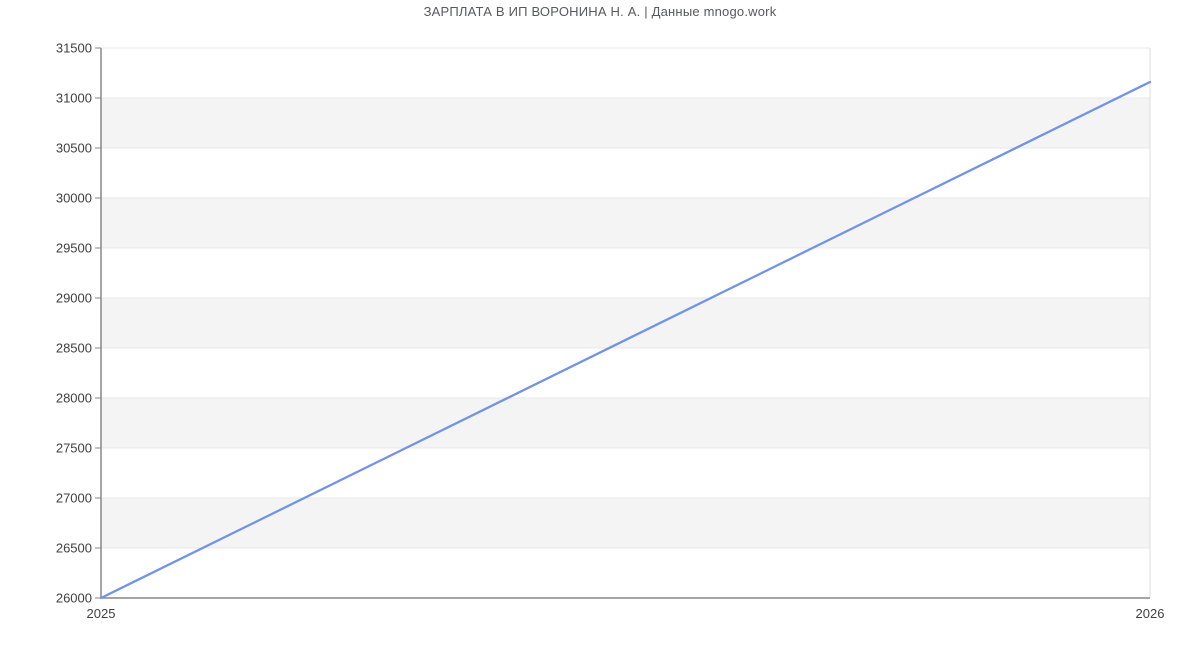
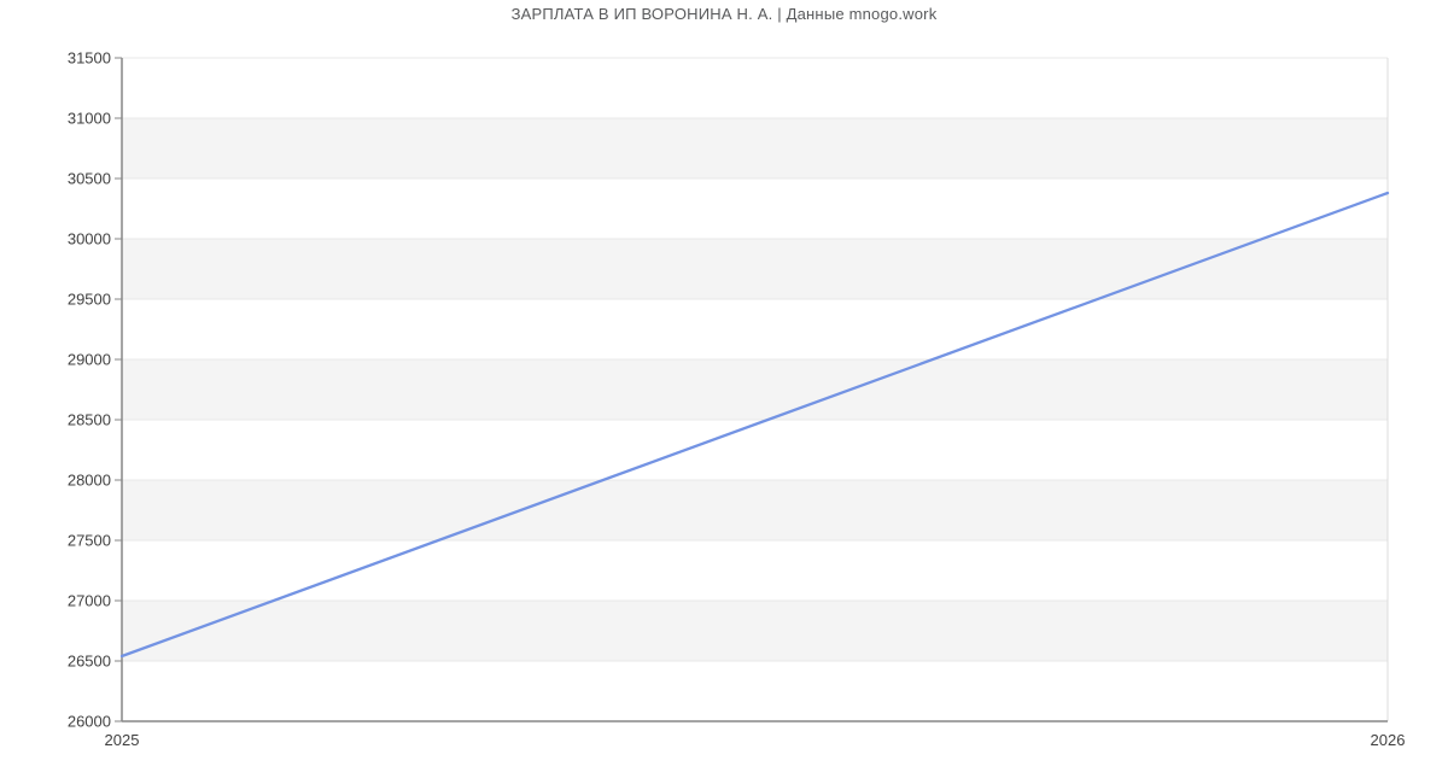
2025: 26000 -> 26540
2026: 31160 -> 30380
